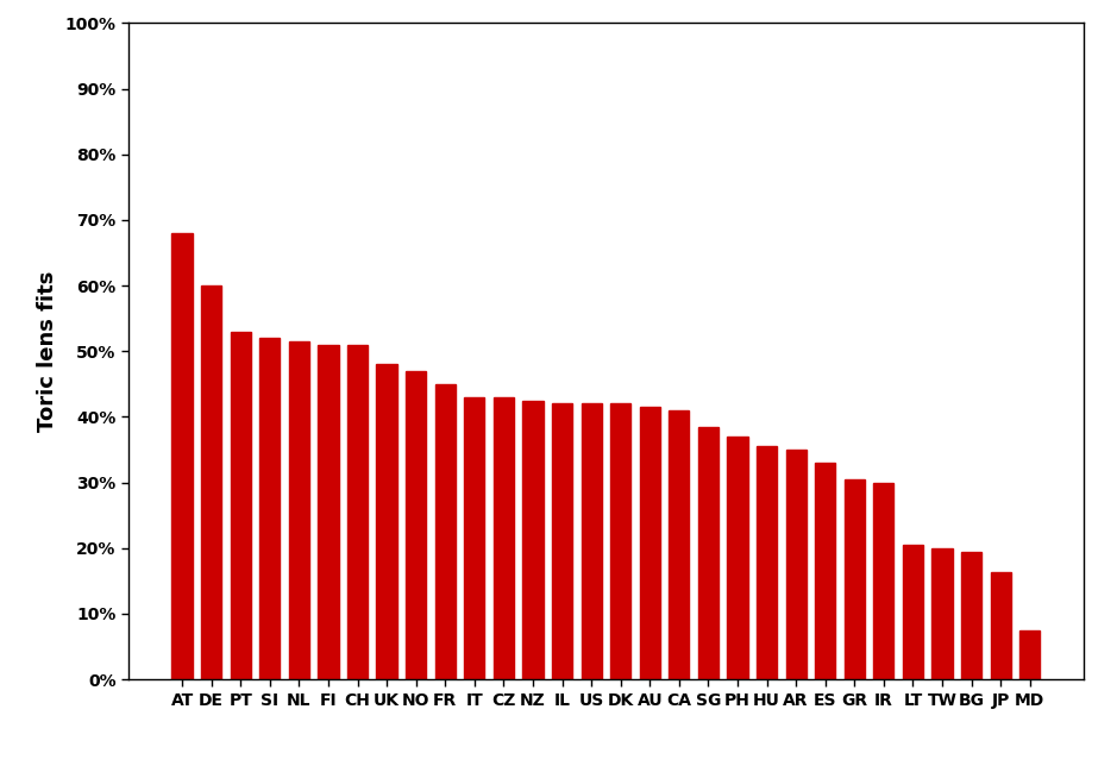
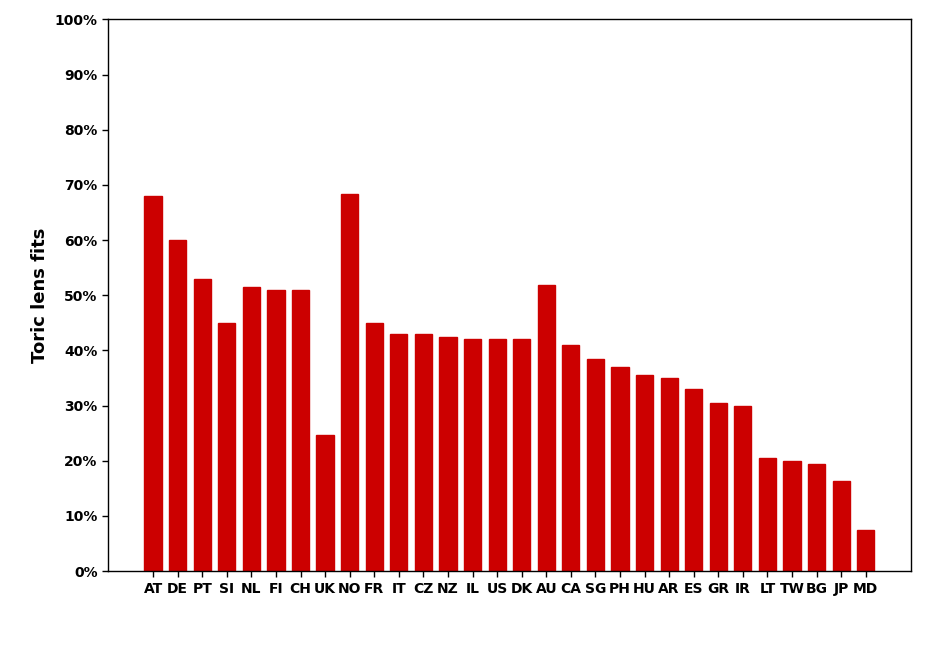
SI: 52.0% -> 45.0%
UK: 48.0% -> 24.6%
NO: 47.0% -> 68.4%
AU: 41.5% -> 51.8%
